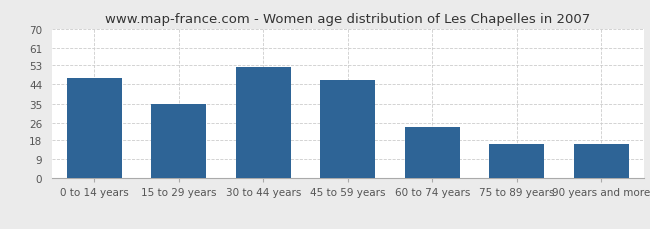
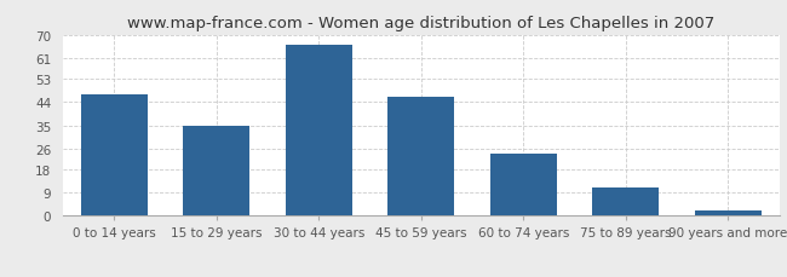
30 to 44 years: 52 -> 66
75 to 89 years: 16 -> 11
90 years and more: 16 -> 2
